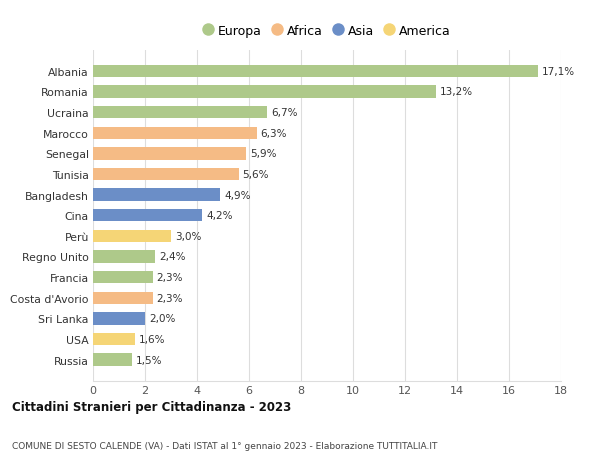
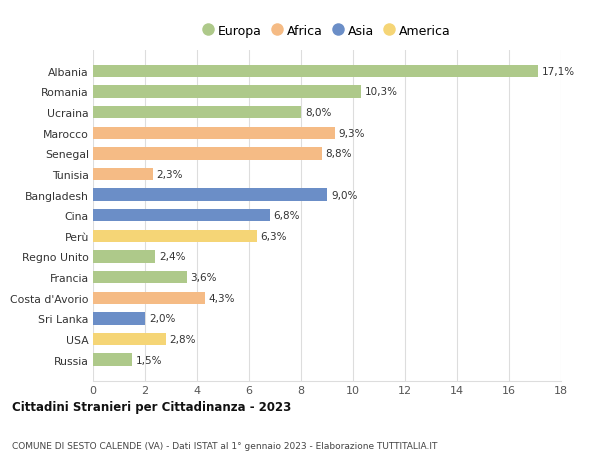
Romania: 13,2% -> 10,3%
Ucraina: 6,7% -> 8,0%
Marocco: 6,3% -> 9,3%
Senegal: 5,9% -> 8,8%
Tunisia: 5,6% -> 2,3%
Bangladesh: 4,9% -> 9,0%
Cina: 4,2% -> 6,8%
Perù: 3,0% -> 6,3%
Francia: 2,3% -> 3,6%
Costa d'Avorio: 2,3% -> 4,3%
USA: 1,6% -> 2,8%
